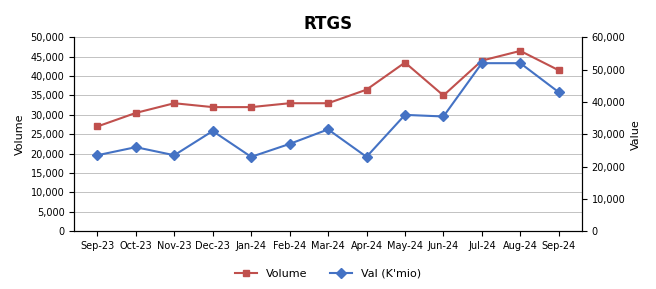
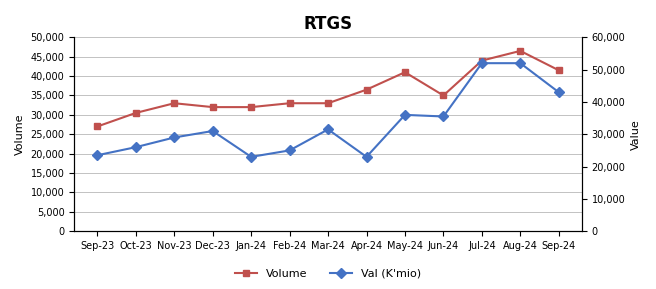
Val (K'mio)/Nov-23: 23,500 -> 29,000
Val (K'mio)/Feb-24: 27,000 -> 25,000
Volume/May-24: 43,500 -> 41,000
